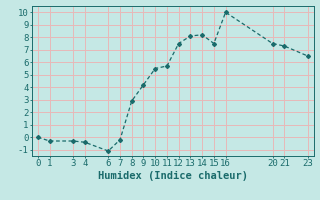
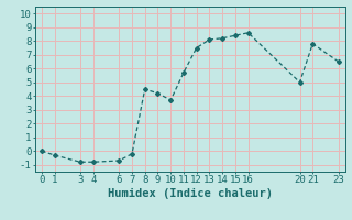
3: -0.3 -> -0.8
4: -0.4 -> -0.8
6: -1.1 -> -0.7
8: 2.9 -> 4.5
10: 5.5 -> 3.7
15: 7.5 -> 8.4
16: 10.0 -> 8.6
20: 7.5 -> 5.0
21: 7.3 -> 7.8
